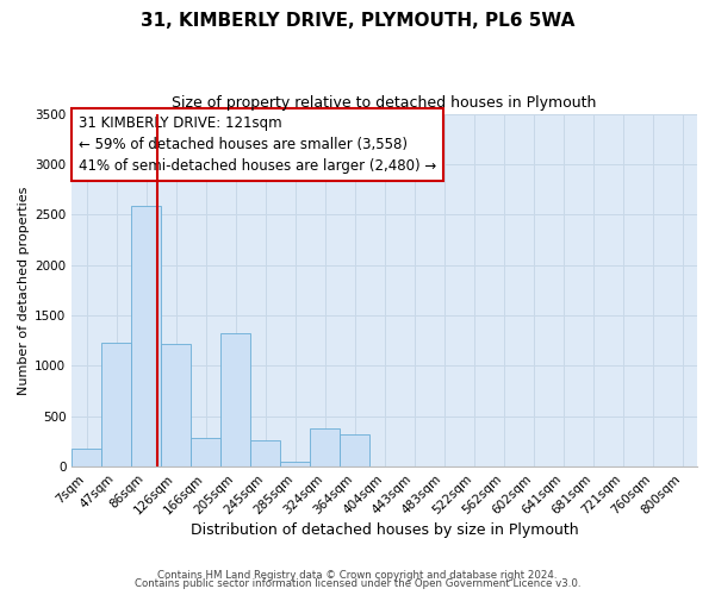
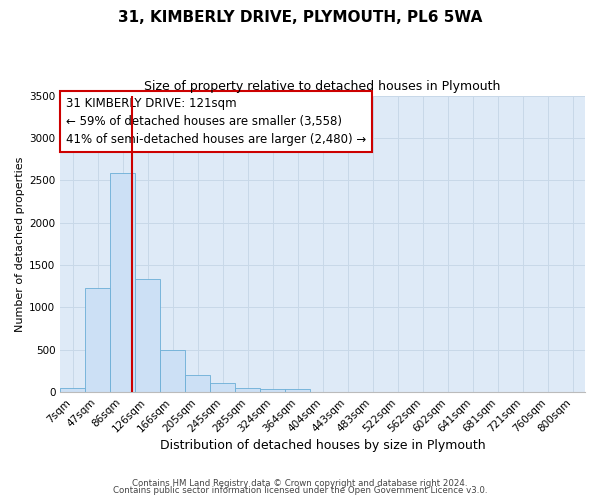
7sqm: 180 -> 50
126sqm: 1220 -> 1340
166sqm: 280 -> 500
205sqm: 1320 -> 200
245sqm: 260 -> 110
324sqm: 380 -> 40
364sqm: 320 -> 40
